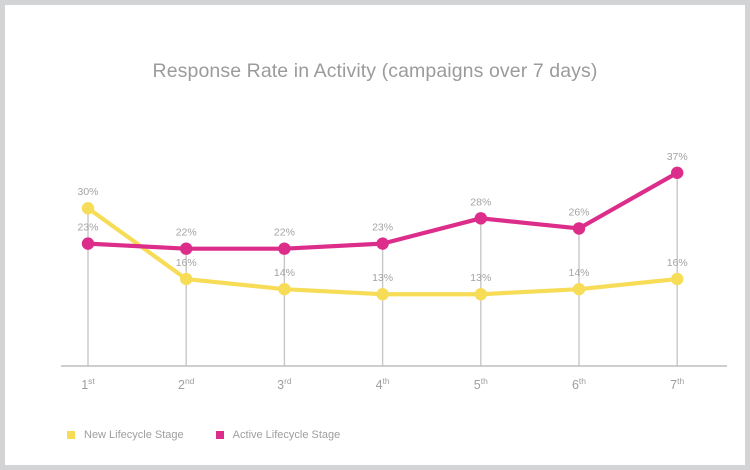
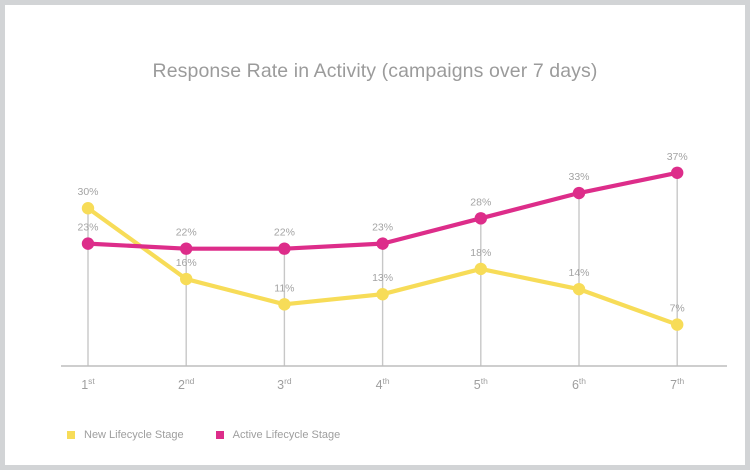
New Lifecycle Stage/3rd: 14% -> 11%
New Lifecycle Stage/5th: 13% -> 18%
Active Lifecycle Stage/6th: 26% -> 33%
New Lifecycle Stage/7th: 16% -> 7%
